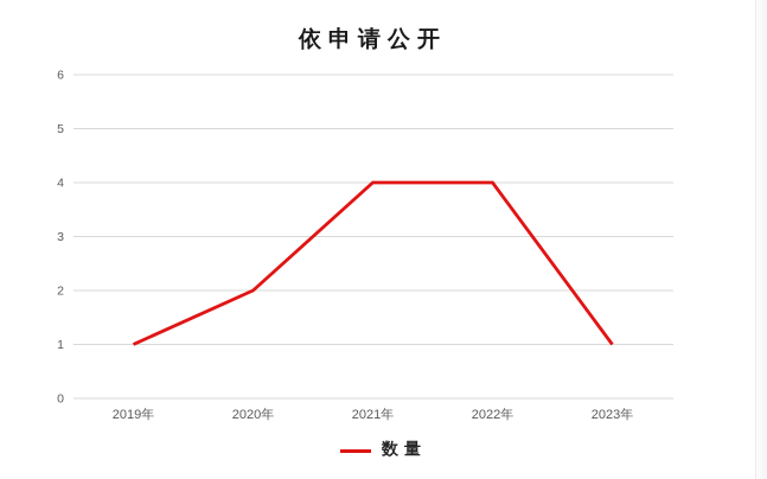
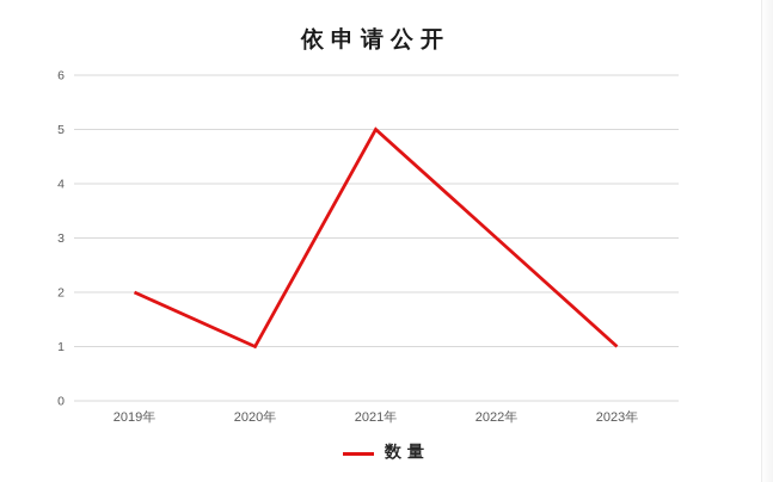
2019年: 1 -> 2
2020年: 2 -> 1
2021年: 4 -> 5
2022年: 4 -> 3
